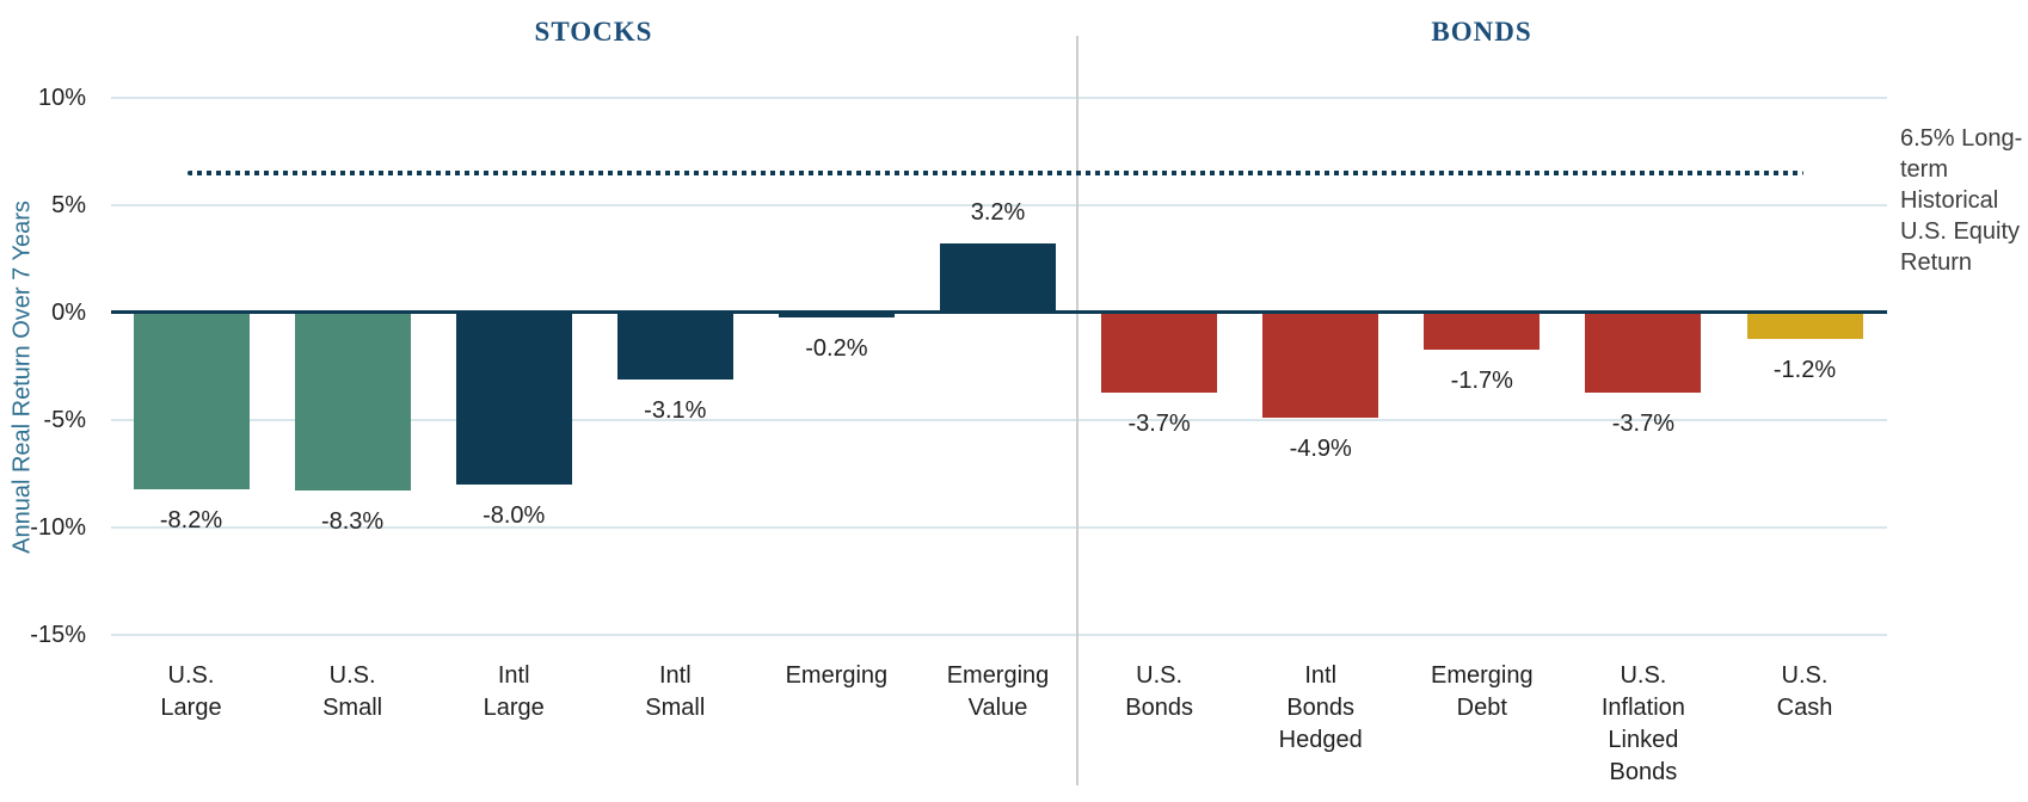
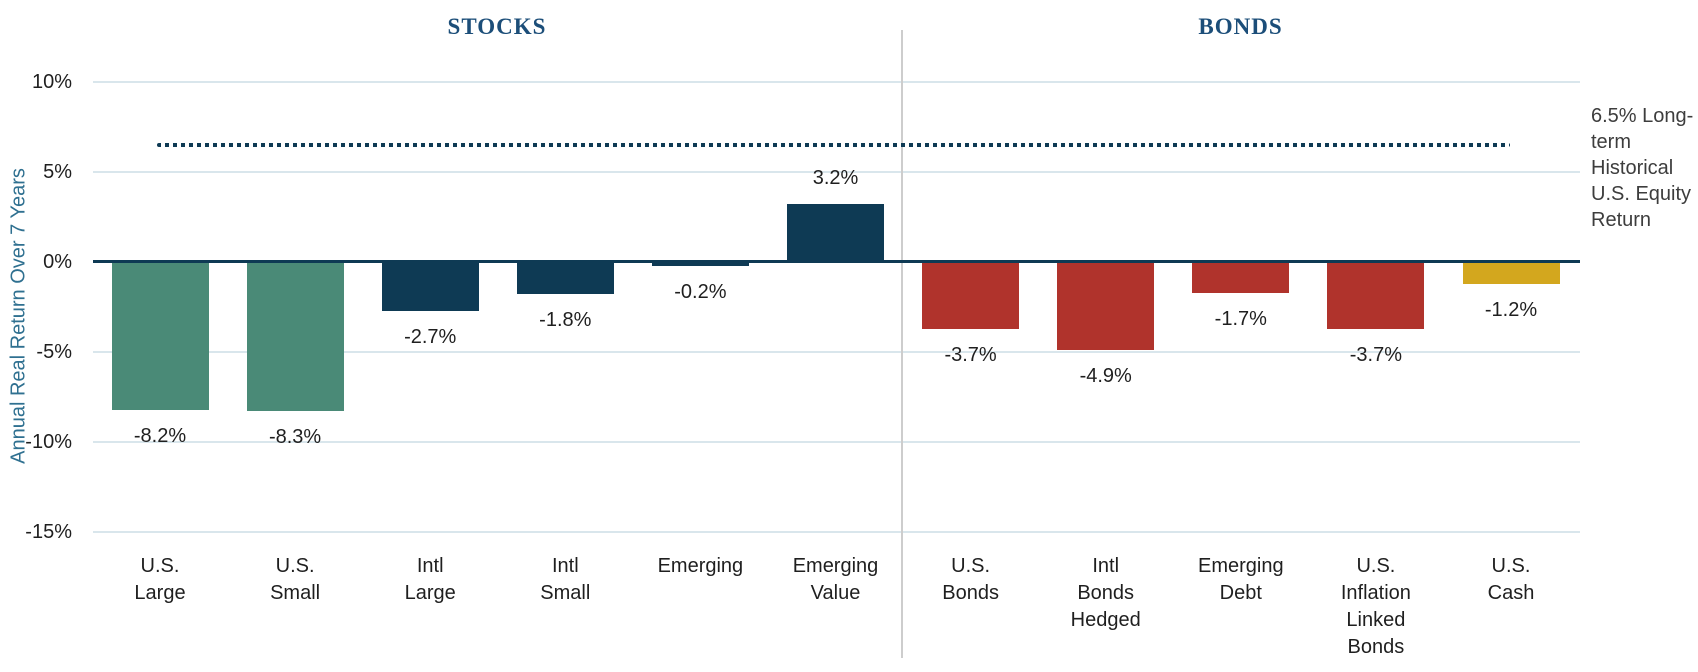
Intl Large: -8.0% -> -2.7%
Intl Small: -3.1% -> -1.8%
